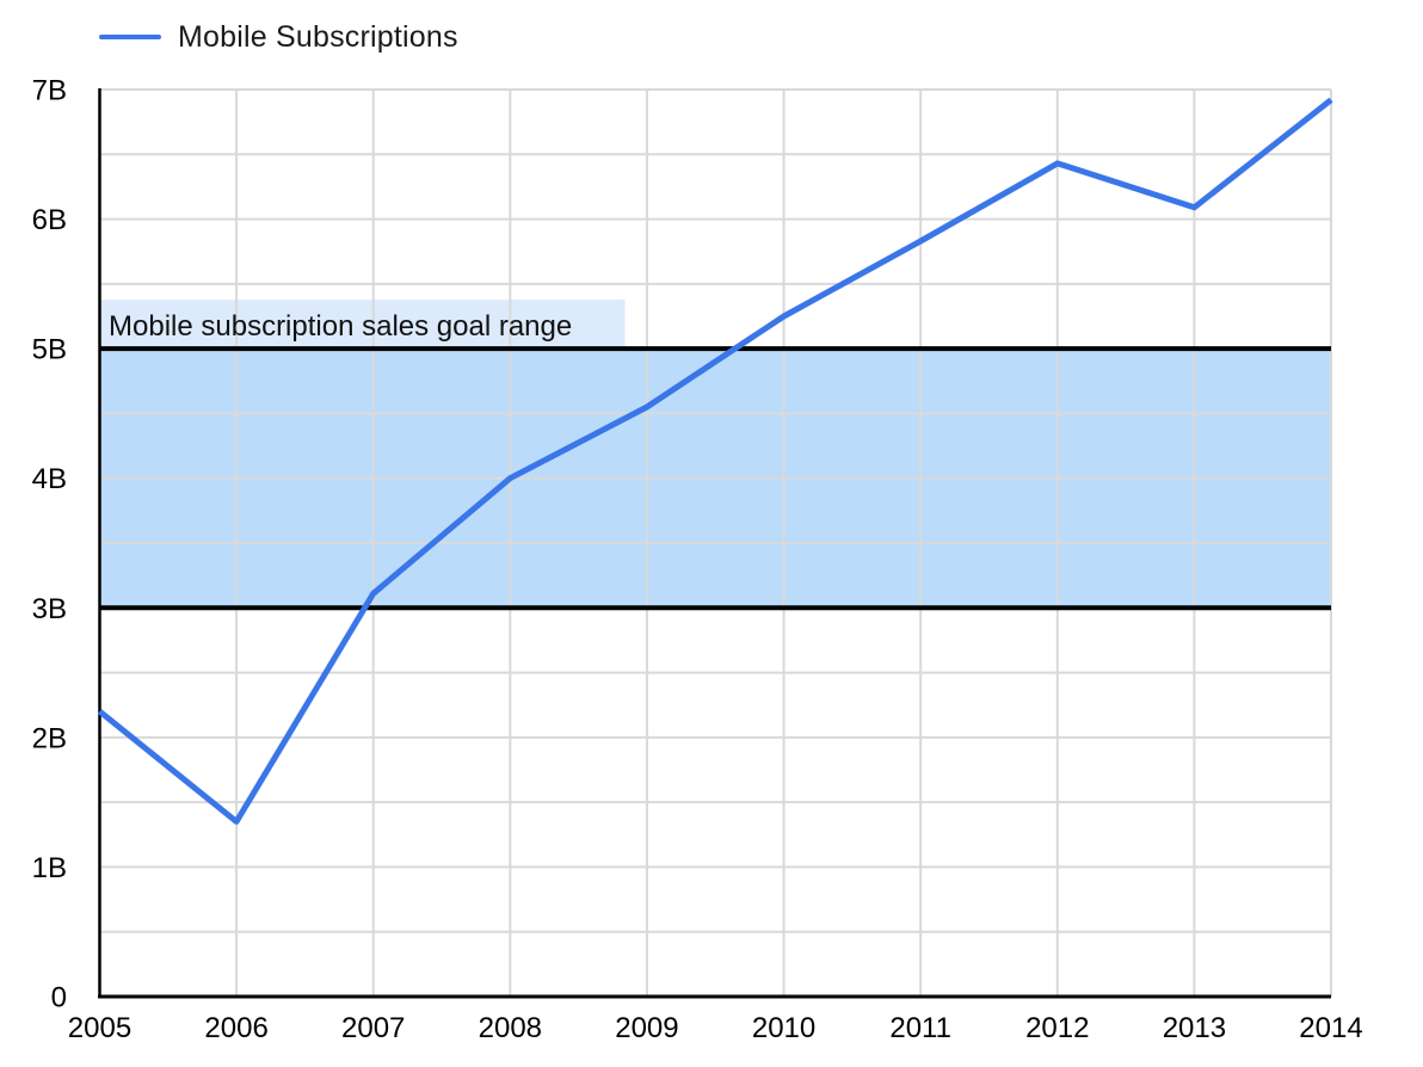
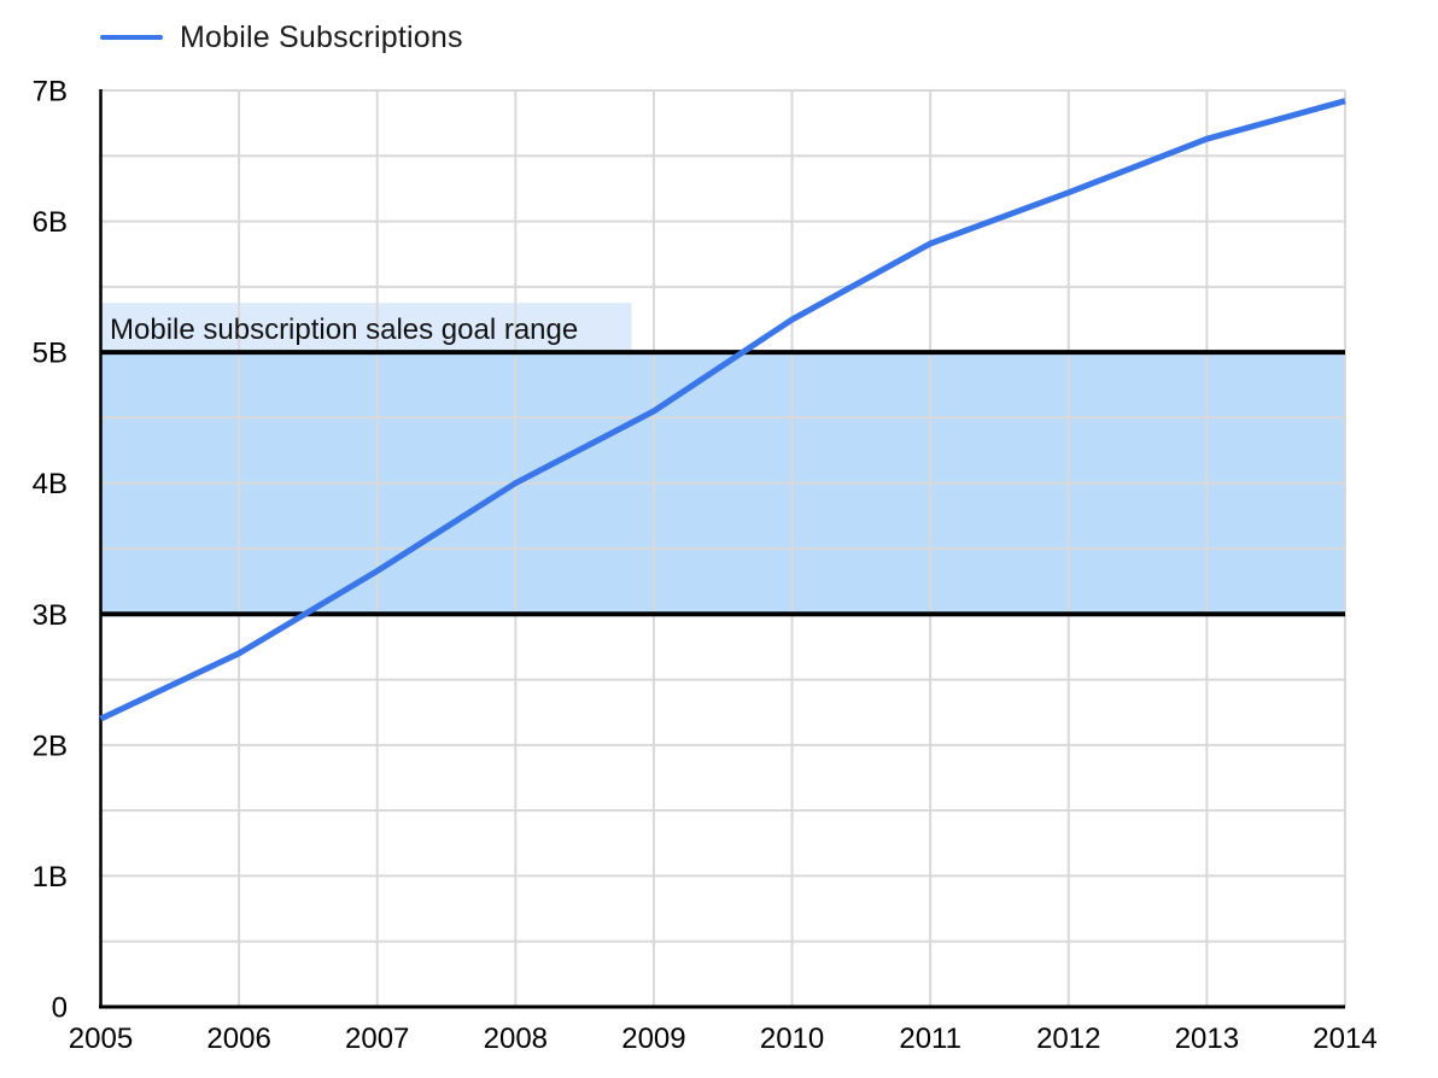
2006: 1.35B -> 2.70B
2007: 3.11B -> 3.33B
2012: 6.43B -> 6.22B
2013: 6.09B -> 6.63B
